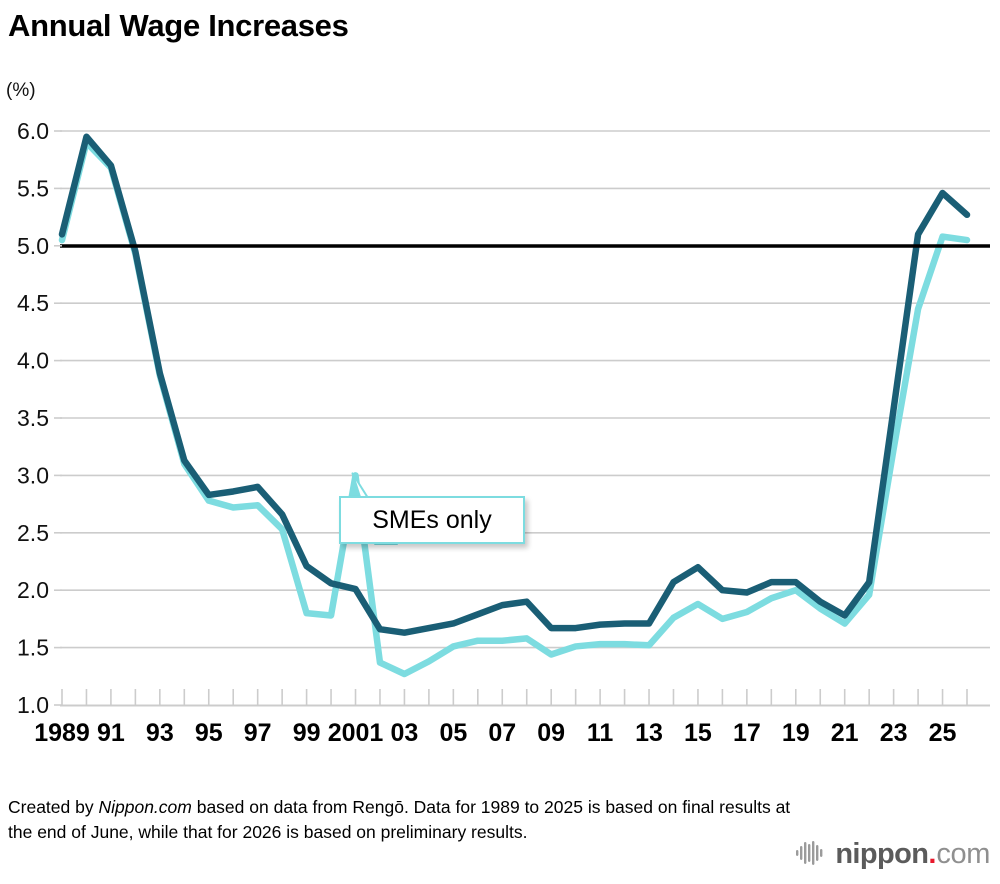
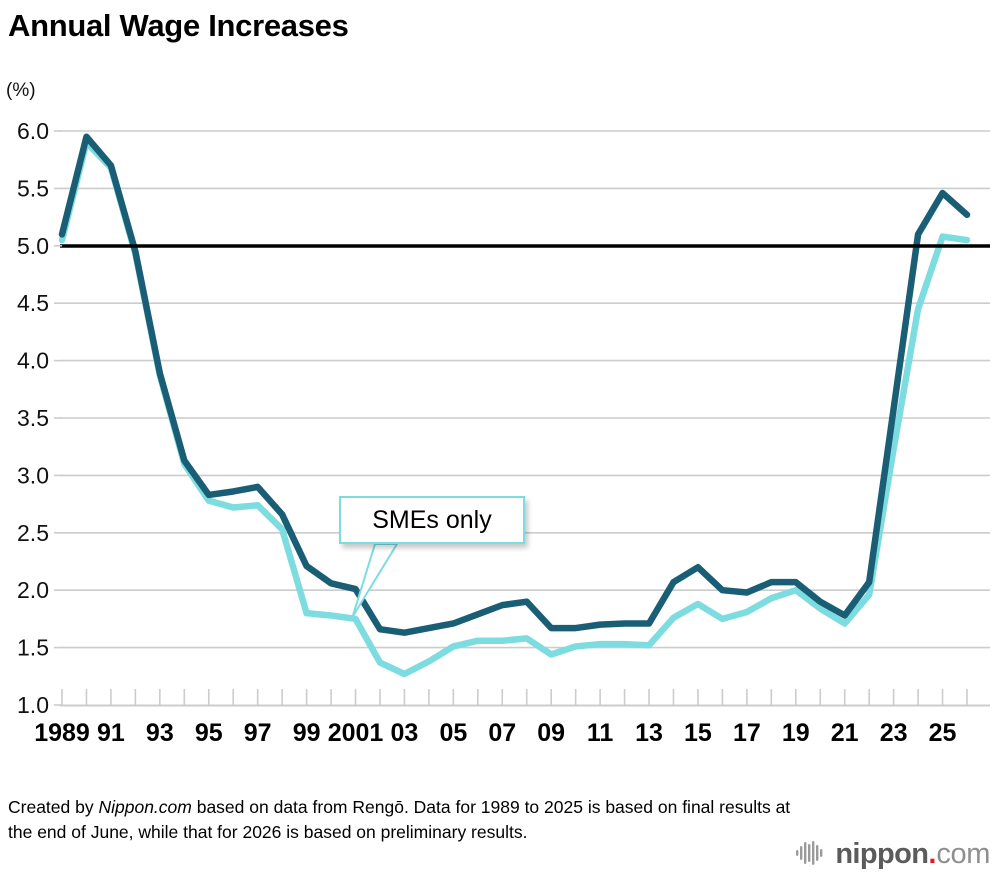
SMEs only/2001: 3.0 -> 1.8
